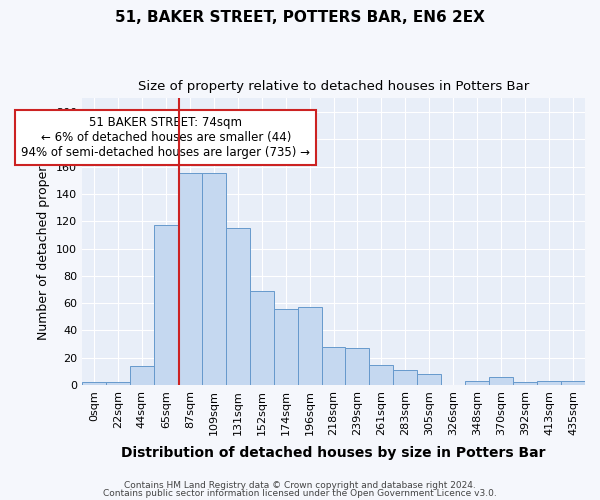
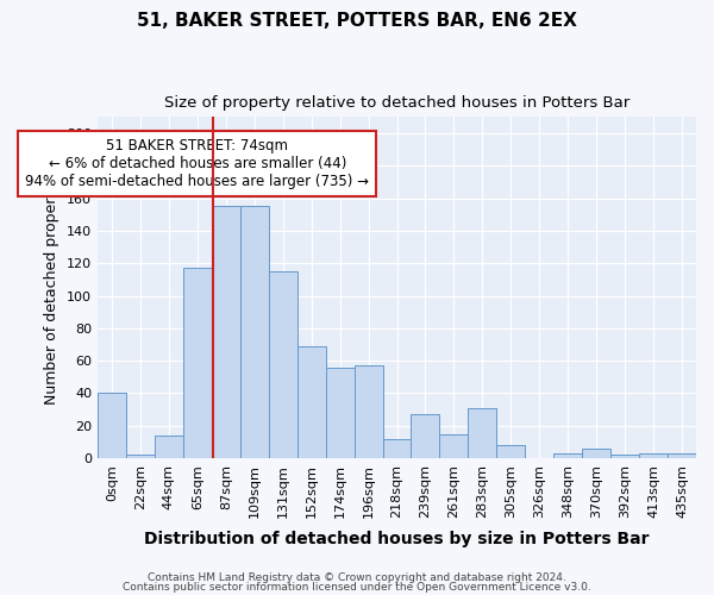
0sqm: 2 -> 40
218sqm: 28 -> 12
283sqm: 11 -> 31
